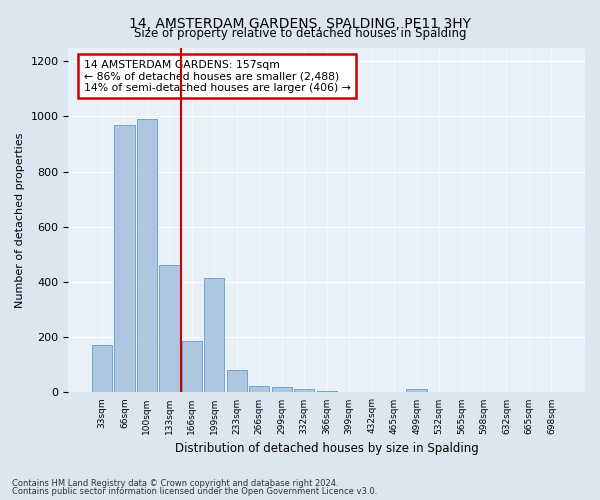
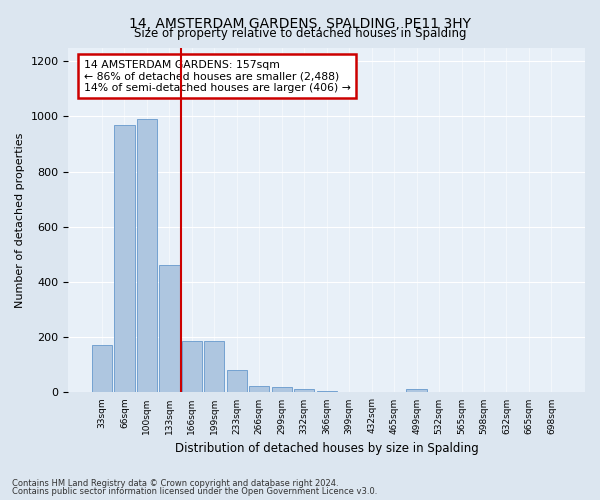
199sqm: 415 -> 188
